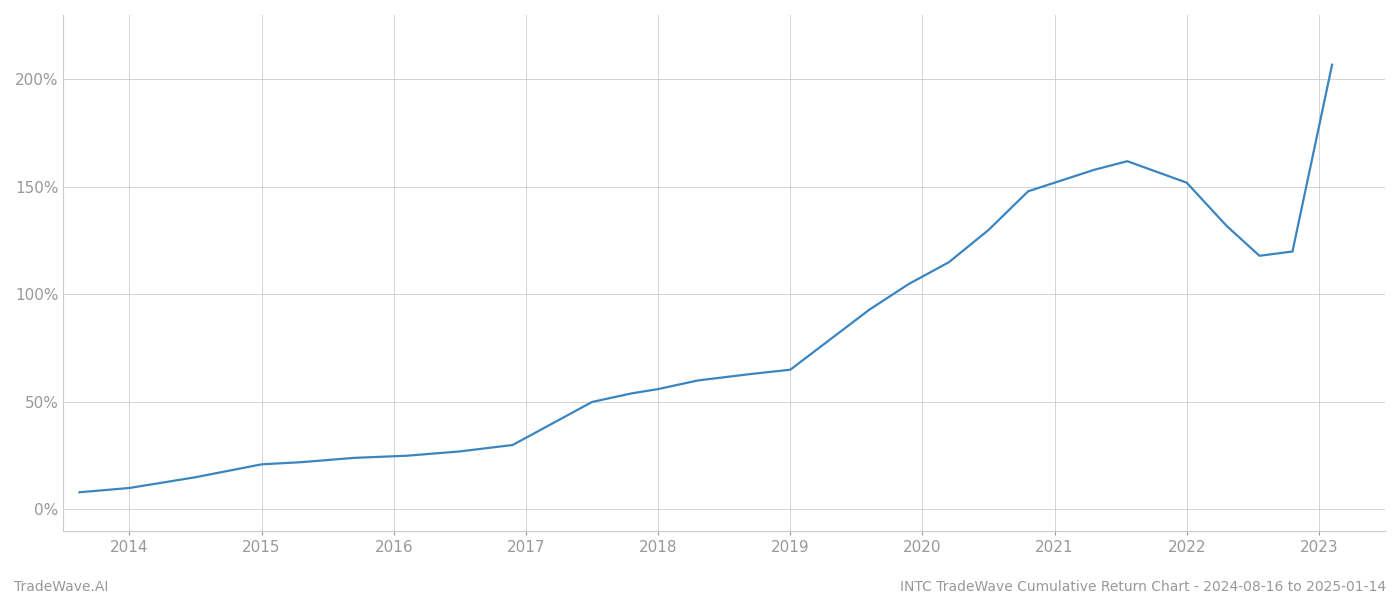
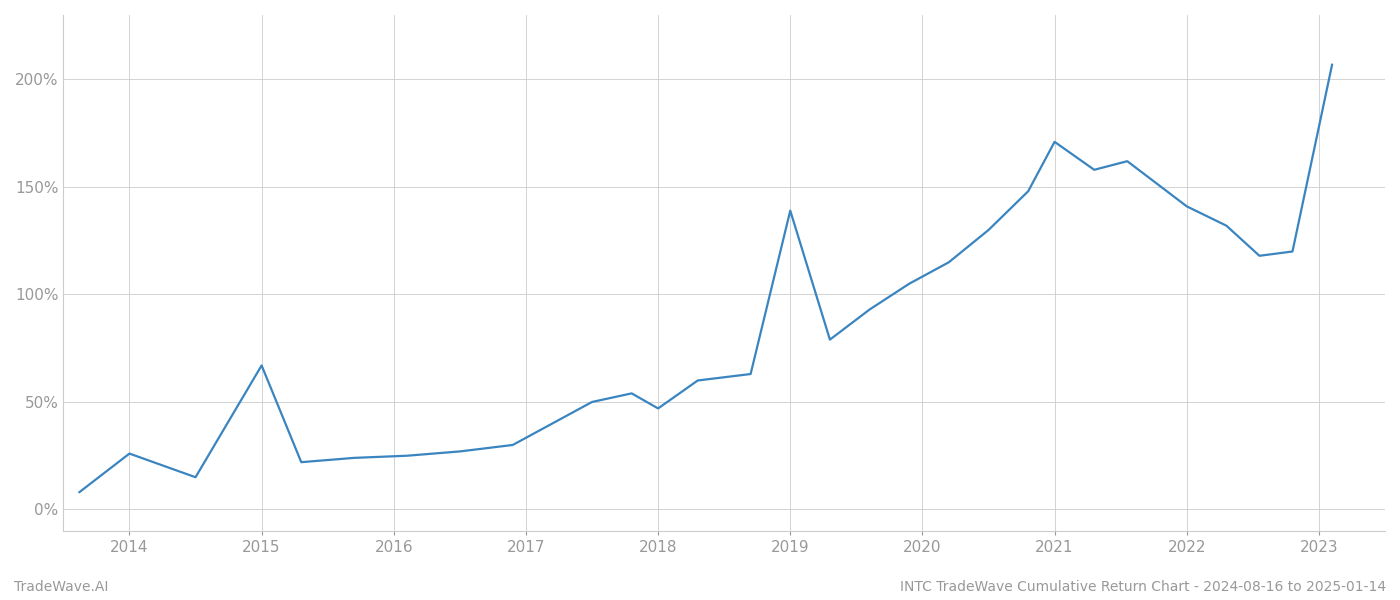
2014: 10% -> 26%
2015: 21% -> 67%
2018: 56% -> 47%
2019: 65% -> 139%
2021: 152% -> 171%
2022: 152% -> 141%
